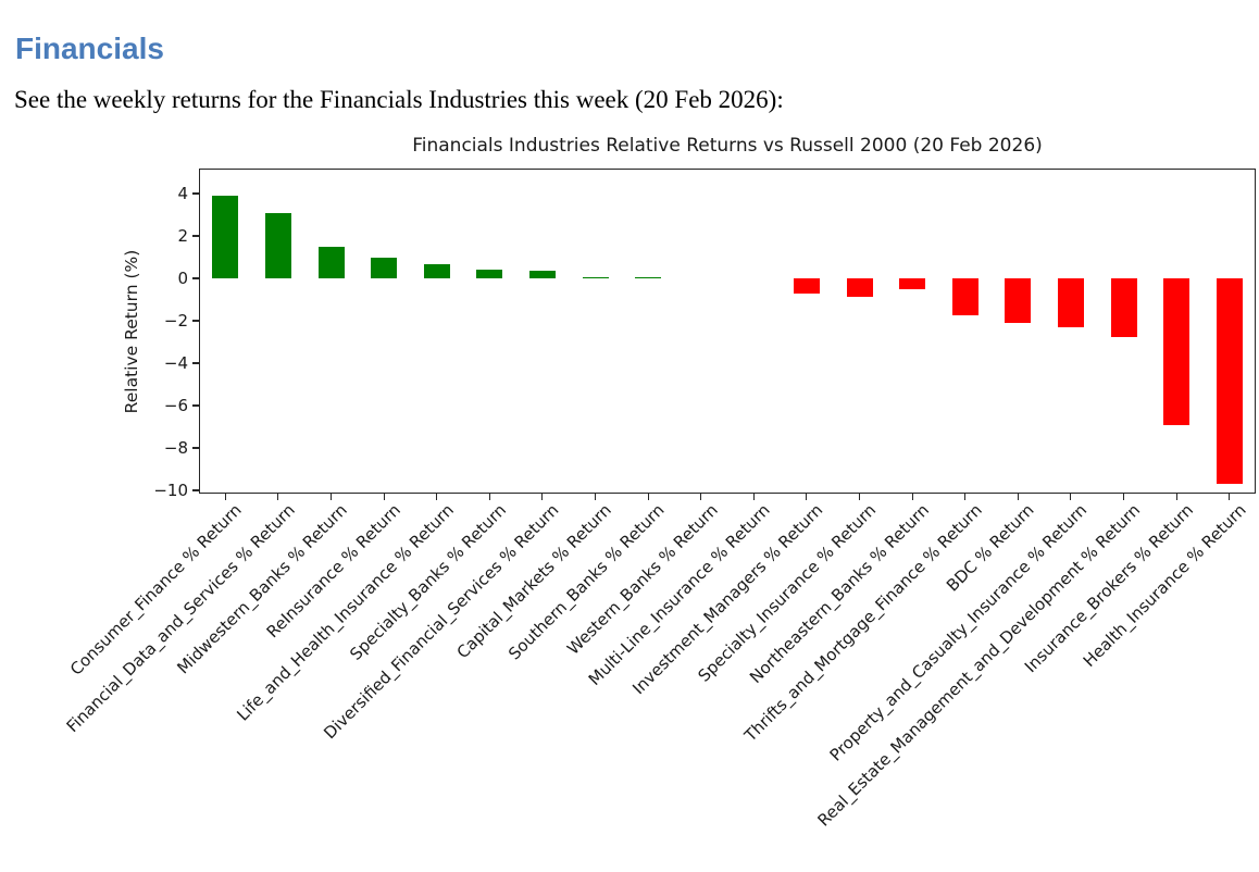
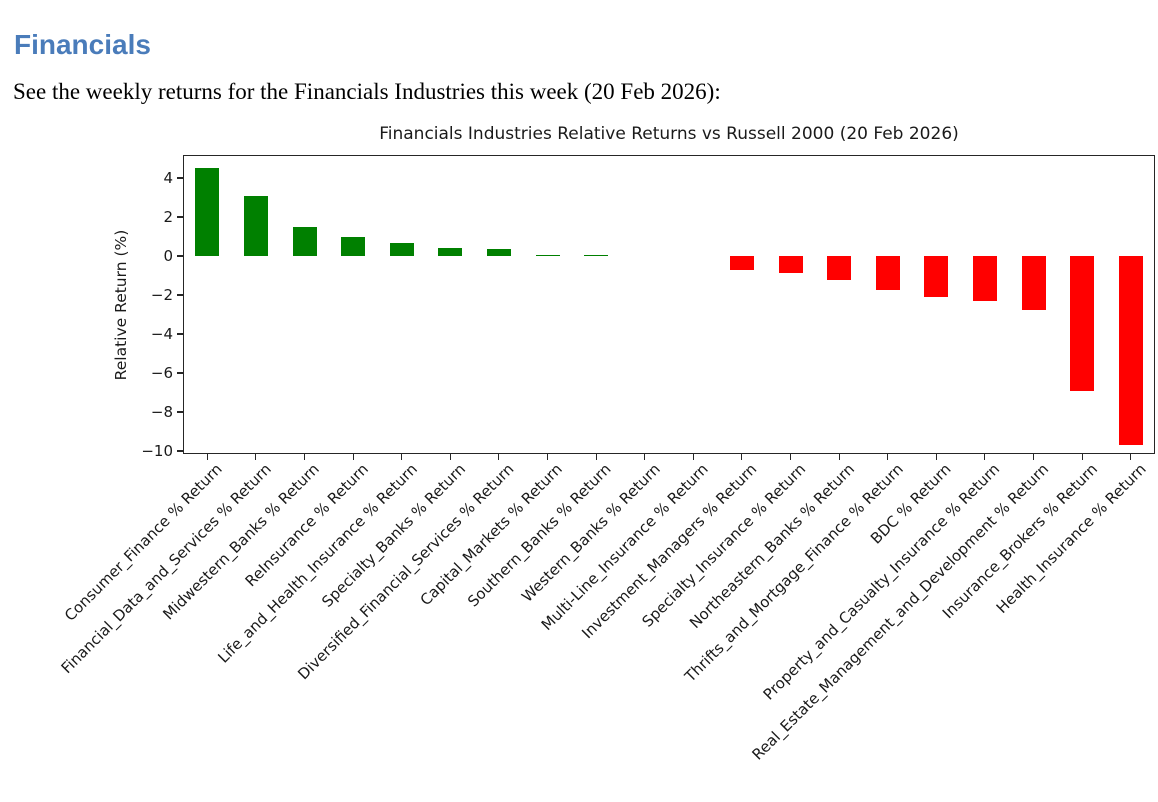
Consumer_Finance % Return: 3.9 -> 4.5
Northeastern_Banks % Return: -0.5 -> -1.2
